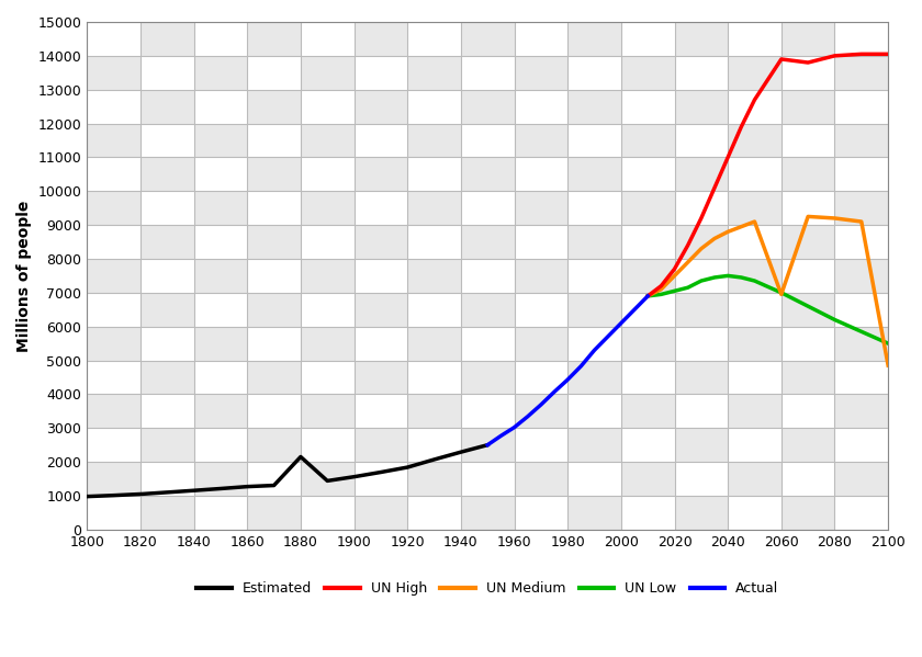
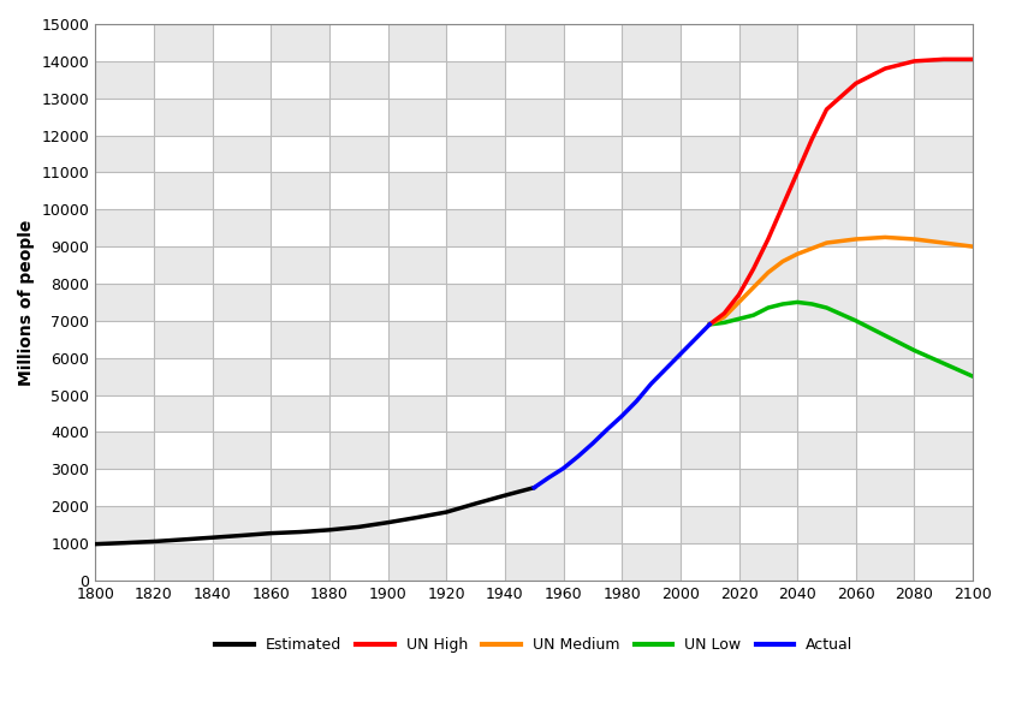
Estimated/1880: 2150 -> 1360
UN High/2060: 13900 -> 13400
UN Medium/2060: 6950 -> 9200
UN Medium/2100: 4850 -> 9000
